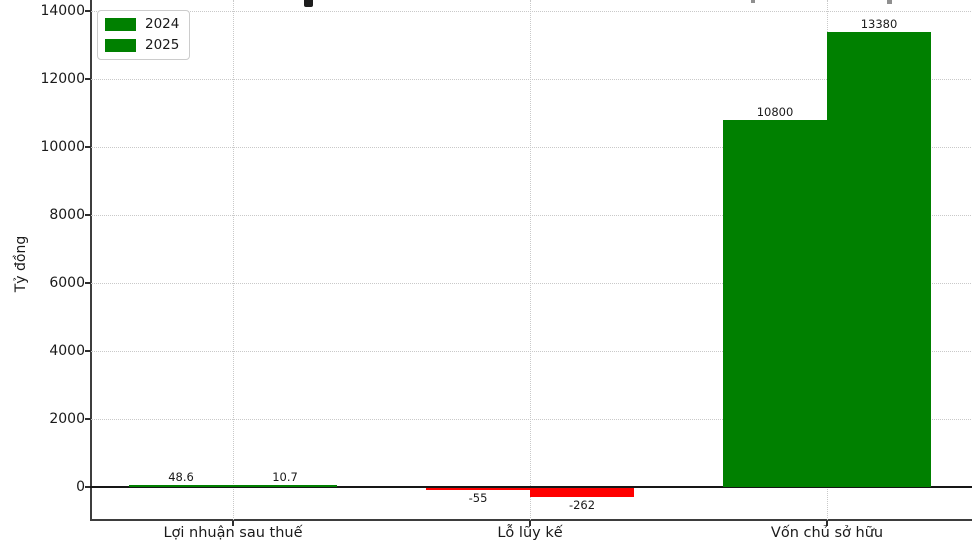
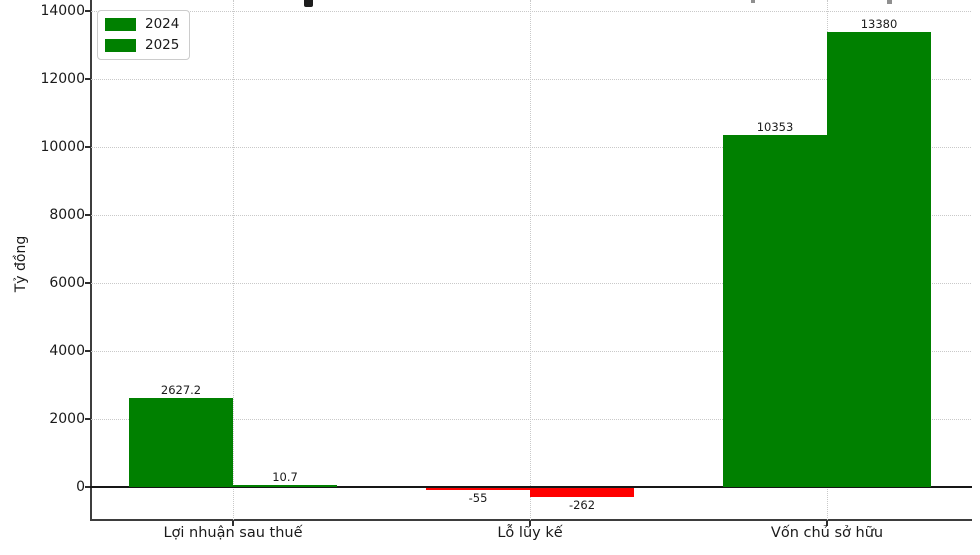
2024/Lợi nhuận sau thuế: 48.6 -> 2627.2
2024/Vốn chủ sở hữu: 10800 -> 10353
